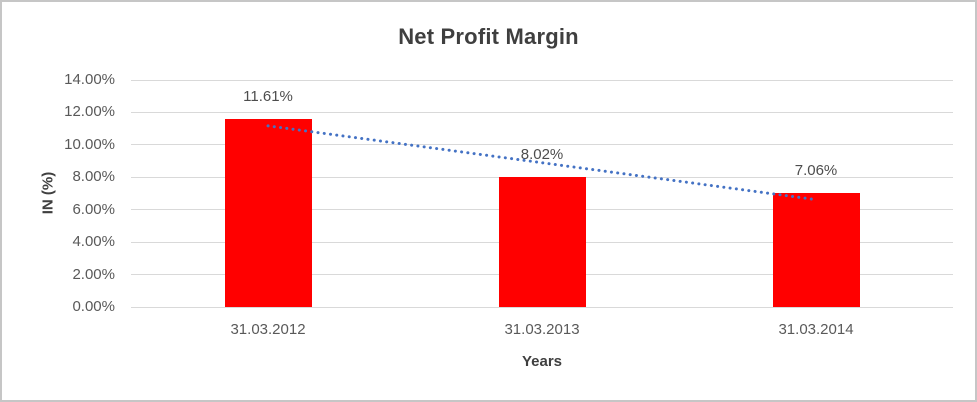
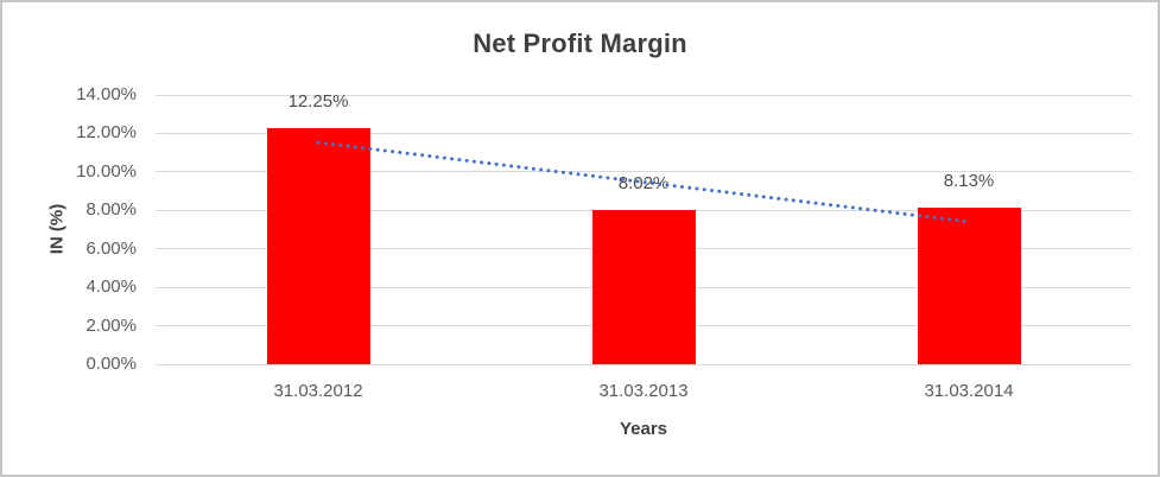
31.03.2012: 11.61% -> 12.25%
31.03.2014: 7.06% -> 8.13%
